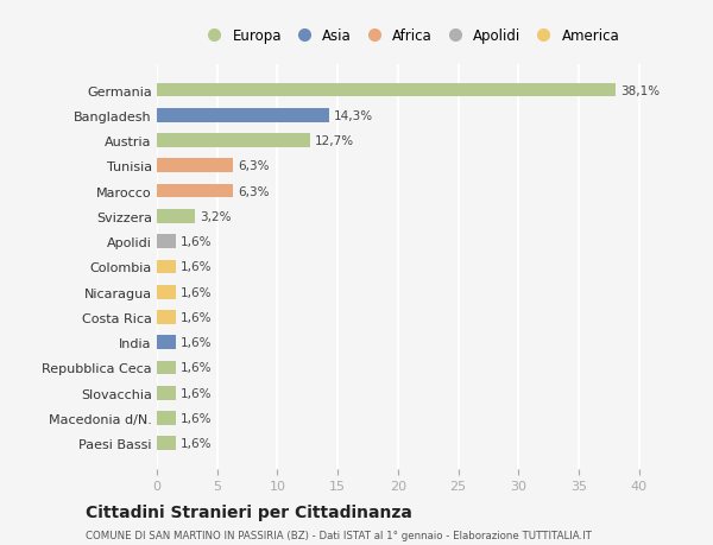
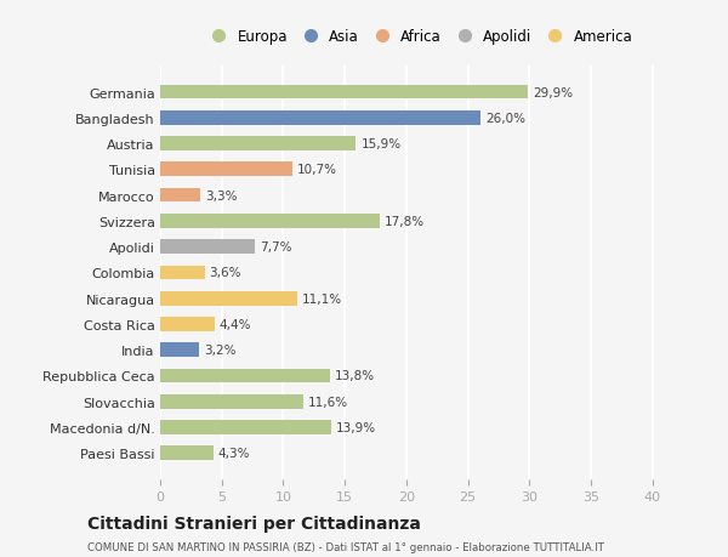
Germania: 38,1% -> 29,9%
Bangladesh: 14,3% -> 26,0%
Austria: 12,7% -> 15,9%
Tunisia: 6,3% -> 10,7%
Marocco: 6,3% -> 3,3%
Svizzera: 3,2% -> 17,8%
Apolidi: 1,6% -> 7,7%
Colombia: 1,6% -> 3,6%
Nicaragua: 1,6% -> 11,1%
Costa Rica: 1,6% -> 4,4%
India: 1,6% -> 3,2%
Repubblica Ceca: 1,6% -> 13,8%
Slovacchia: 1,6% -> 11,6%
Macedonia d/N.: 1,6% -> 13,9%
Paesi Bassi: 1,6% -> 4,3%
